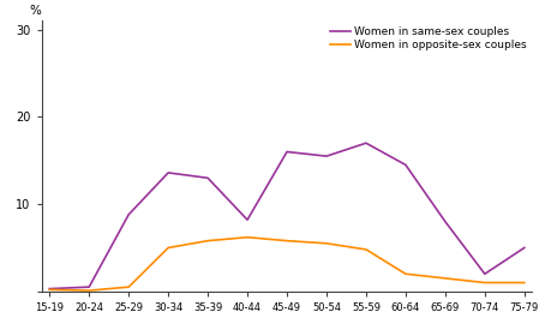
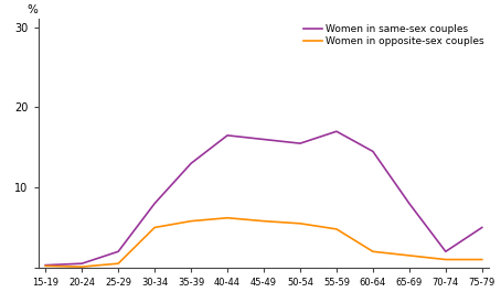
Women in same-sex couples/25-29: 8.8 -> 2.0
Women in same-sex couples/30-34: 13.6 -> 8.0
Women in same-sex couples/40-44: 8.2 -> 16.5
